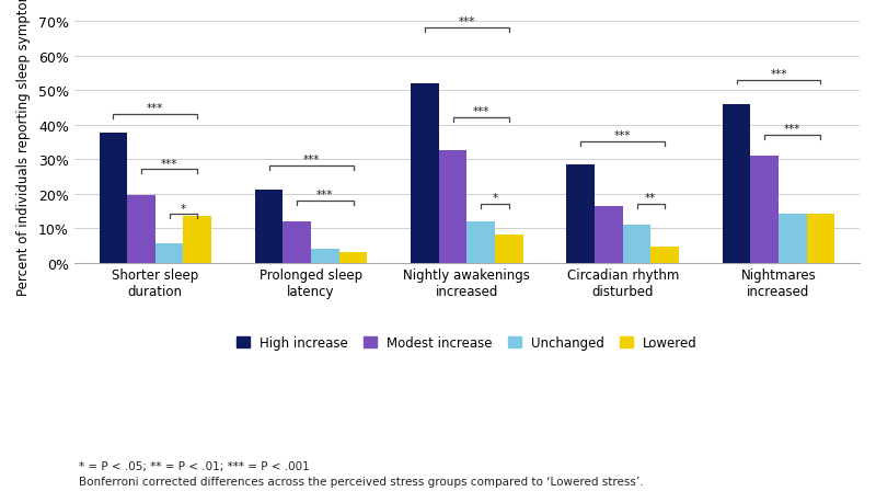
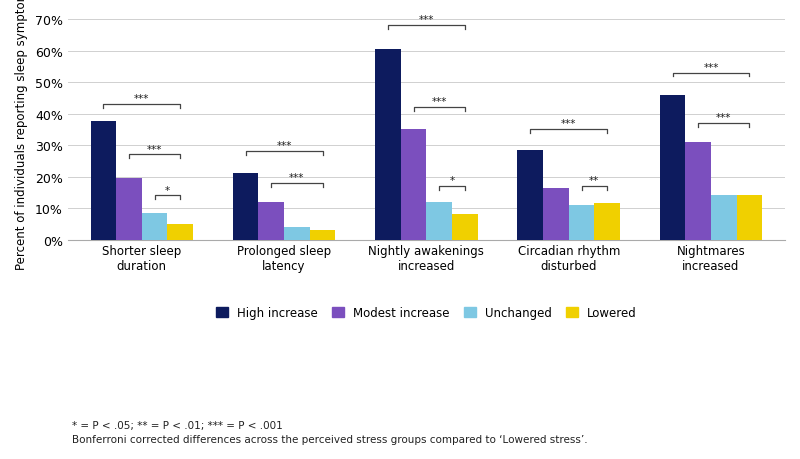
Unchanged/Shorter sleep duration: 5.5% -> 8.5%
Lowered/Shorter sleep duration: 13.5% -> 5.0%
High increase/Nightly awakenings increased: 52.0% -> 60.5%
Modest increase/Nightly awakenings increased: 32.5% -> 35.0%
Lowered/Circadian rhythm disturbed: 4.5% -> 11.5%
